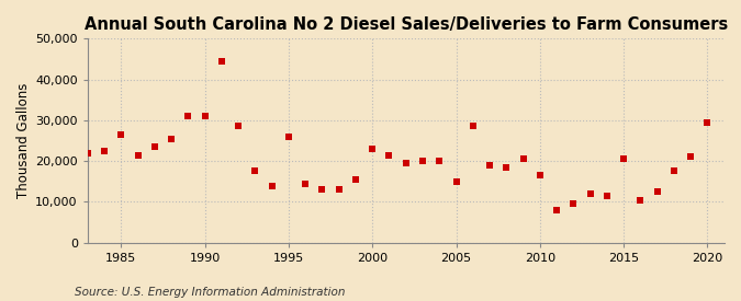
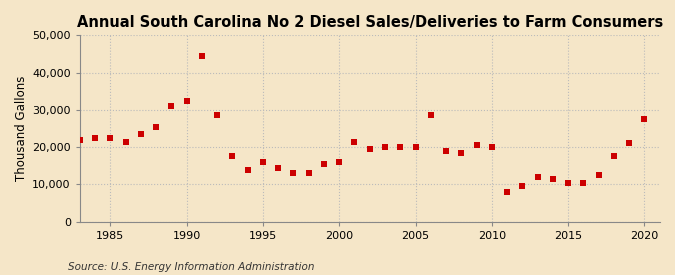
1985: 26,500 -> 22,500
1990: 31,000 -> 32,500
1995: 26,000 -> 16,000
2000: 23,000 -> 16,000
2005: 15,000 -> 20,000
2010: 16,500 -> 20,000
2015: 20,500 -> 10,500
2020: 29,500 -> 27,500
